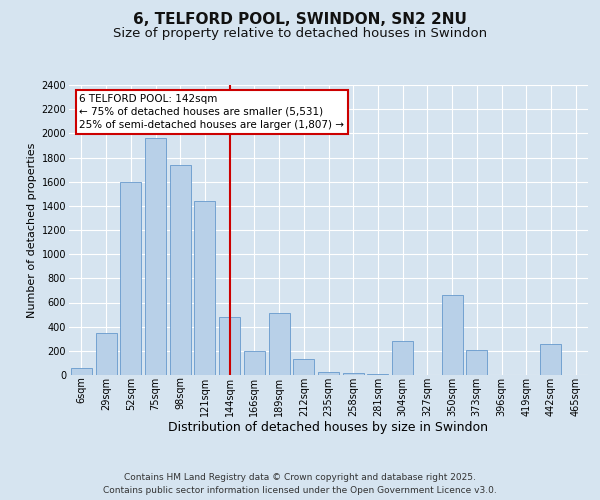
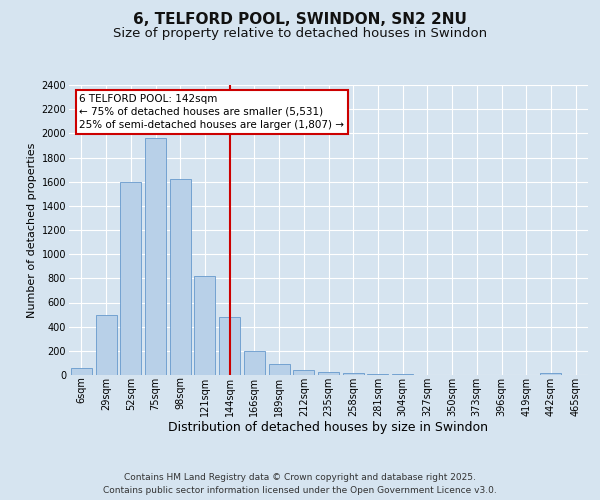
29sqm: 350 -> 500
98sqm: 1740 -> 1620
121sqm: 1440 -> 820
189sqm: 510 -> 90
212sqm: 130 -> 40
304sqm: 280 -> 0
350sqm: 660 -> 0
373sqm: 210 -> 0
442sqm: 260 -> 20
